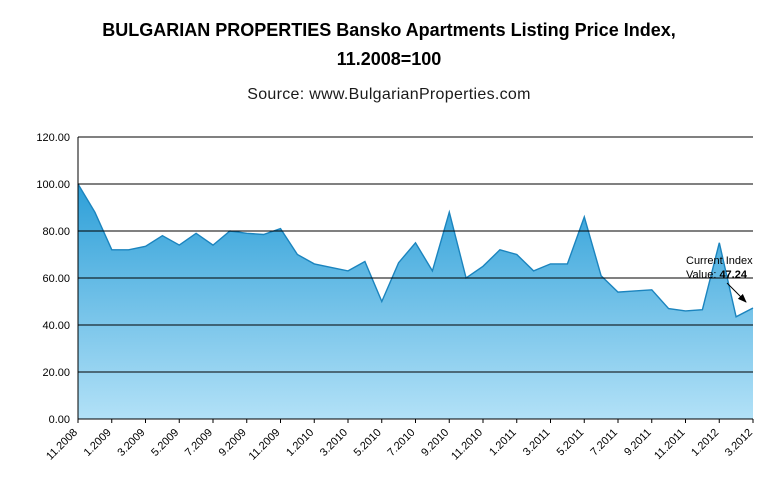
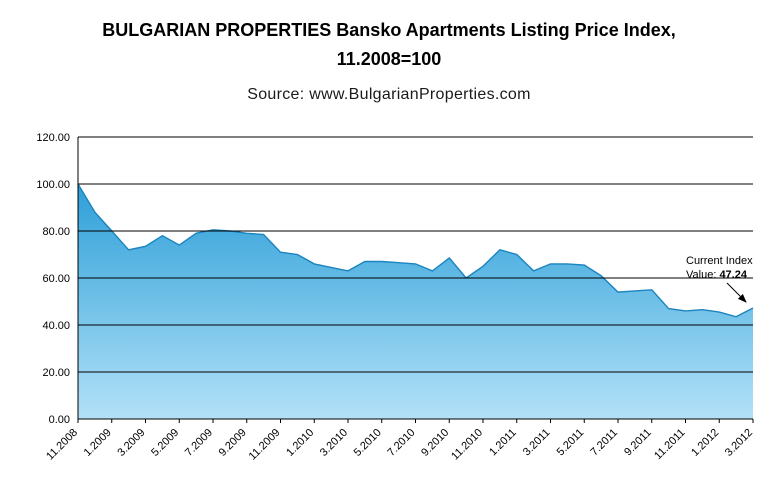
1.2009: 72 -> 80
7.2009: 74 -> 80
11.2009: 81 -> 71
5.2010: 50 -> 67
7.2010: 75 -> 66
9.2010: 88 -> 68
5.2011: 86 -> 66
1.2012: 75 -> 46
